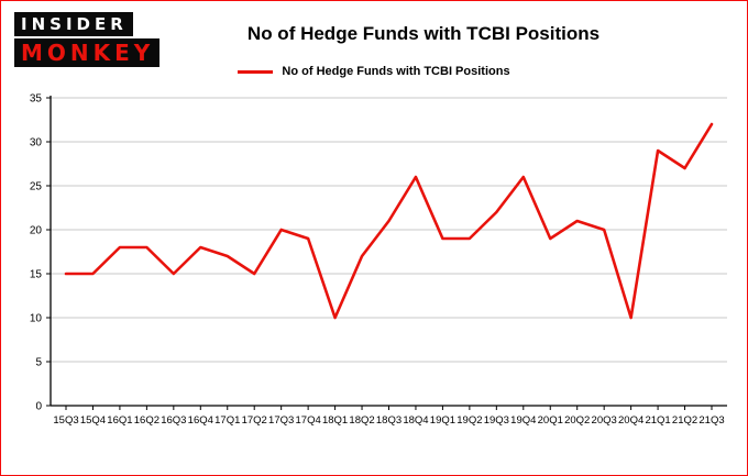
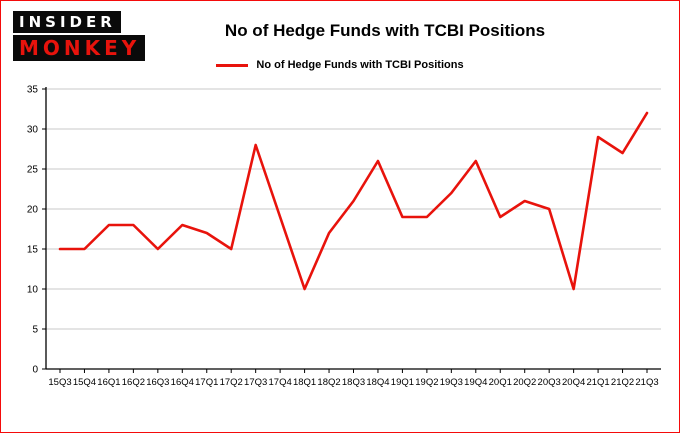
17Q3: 20 -> 28
